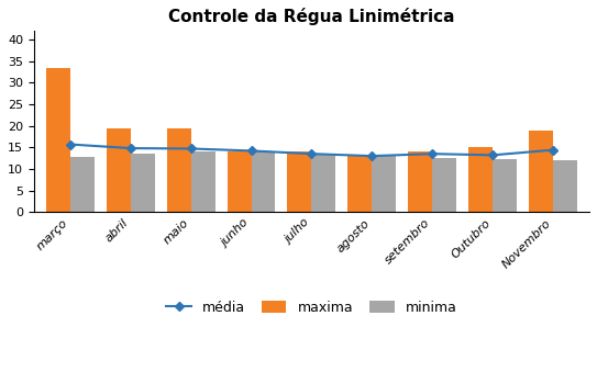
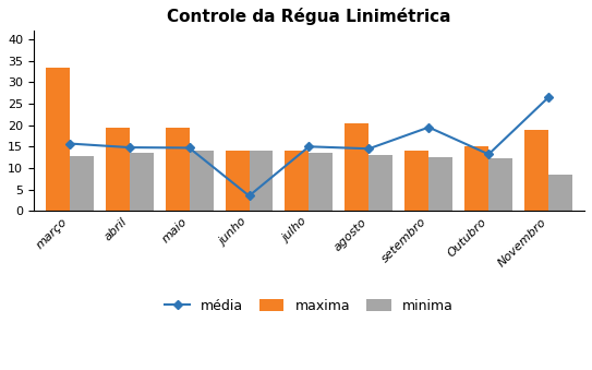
média/junho: 14.2 -> 3.5
média/julho: 13.5 -> 15.0
maxima/agosto: 13.0 -> 20.5
média/agosto: 13.0 -> 14.5
média/setembro: 13.5 -> 19.5
média/Novembro: 14.4 -> 26.5
minima/Novembro: 12.0 -> 8.5
